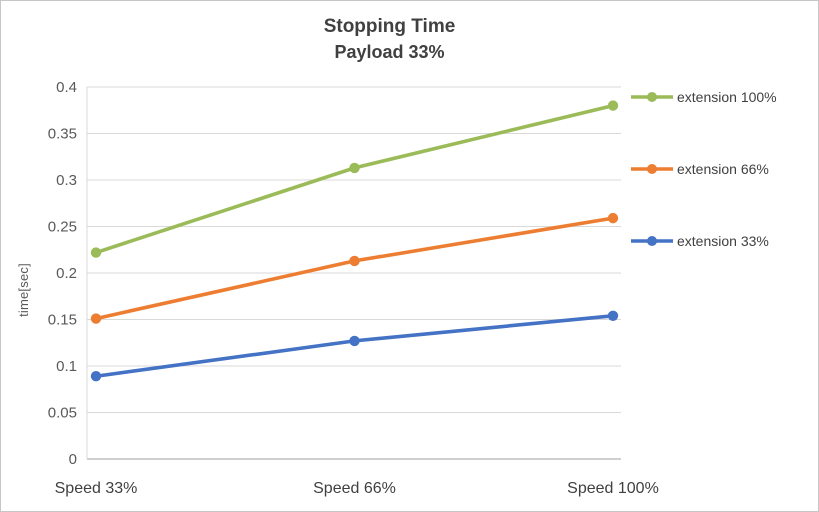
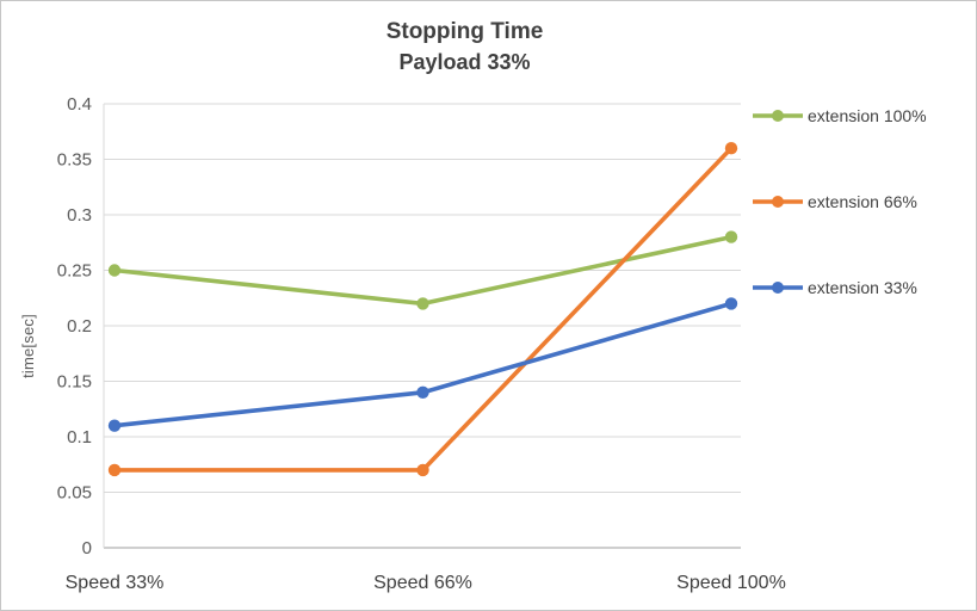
extension 100%/Speed 33%: 0.22 -> 0.25
extension 66%/Speed 33%: 0.15 -> 0.07
extension 33%/Speed 33%: 0.09 -> 0.11
extension 100%/Speed 66%: 0.31 -> 0.22
extension 66%/Speed 66%: 0.21 -> 0.07
extension 33%/Speed 66%: 0.13 -> 0.14
extension 100%/Speed 100%: 0.38 -> 0.28
extension 66%/Speed 100%: 0.26 -> 0.36
extension 33%/Speed 100%: 0.15 -> 0.22
